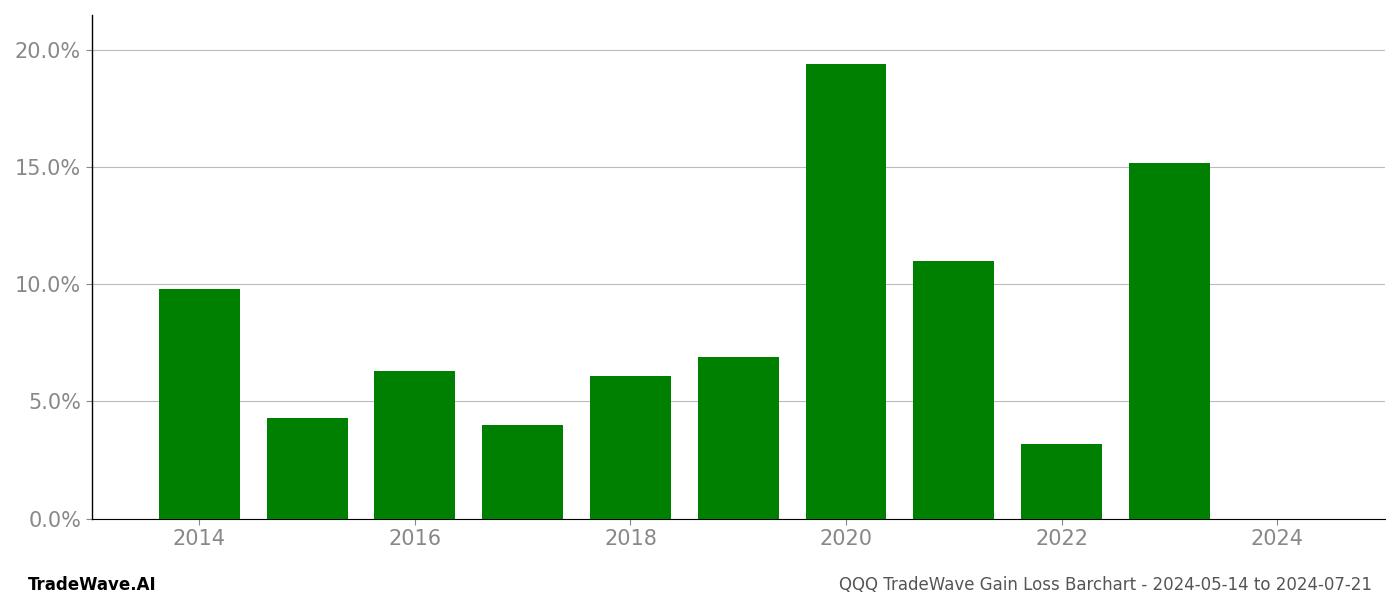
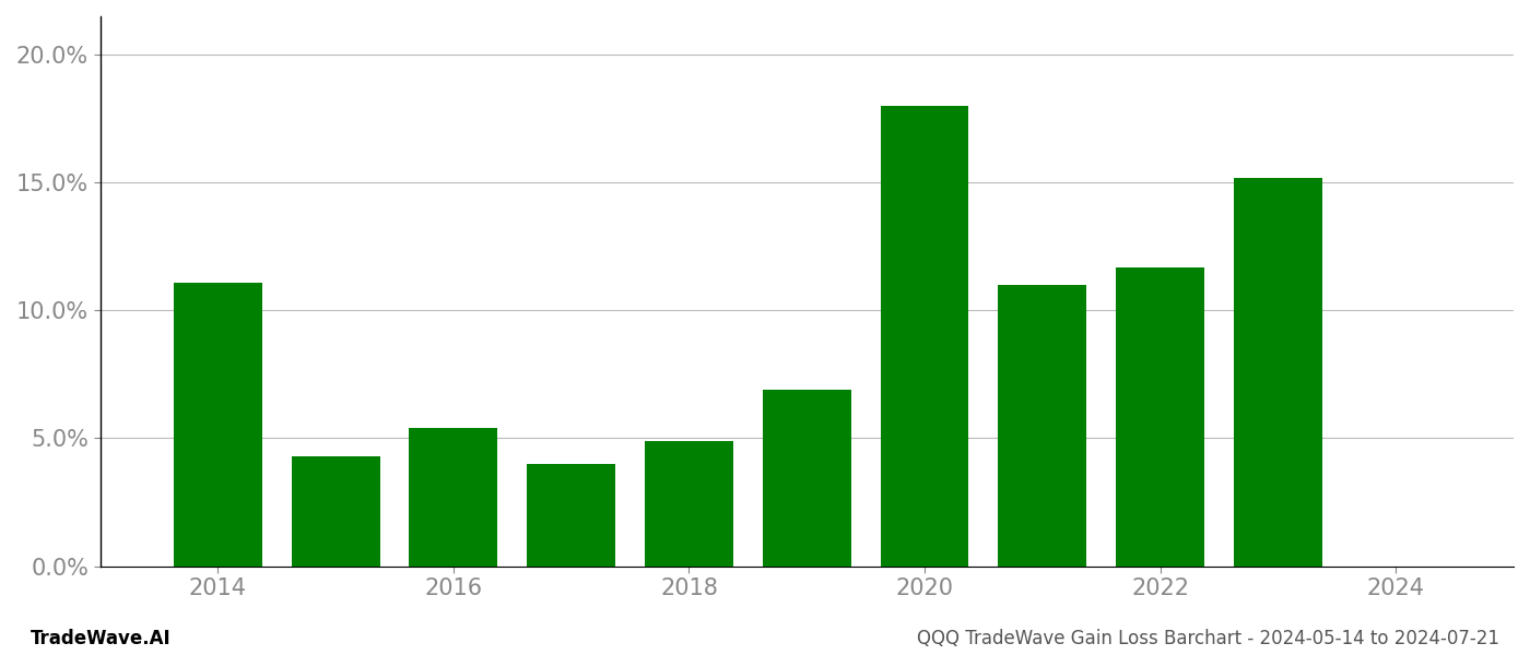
2014: 9.8% -> 11.1%
2016: 6.3% -> 5.4%
2018: 6.1% -> 4.9%
2020: 19.4% -> 18.0%
2022: 3.2% -> 11.7%
